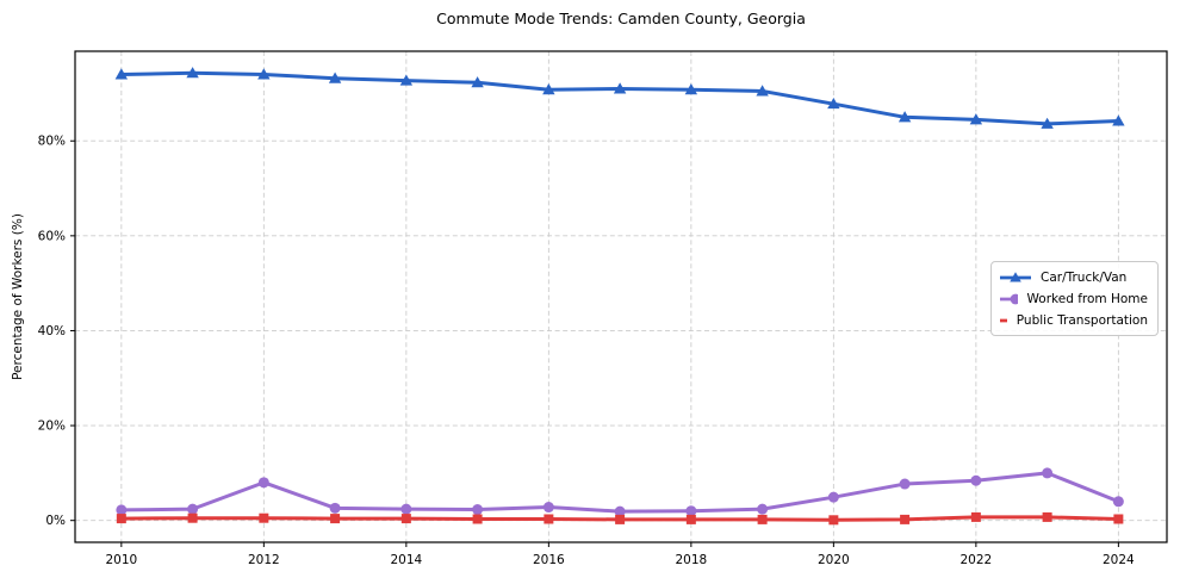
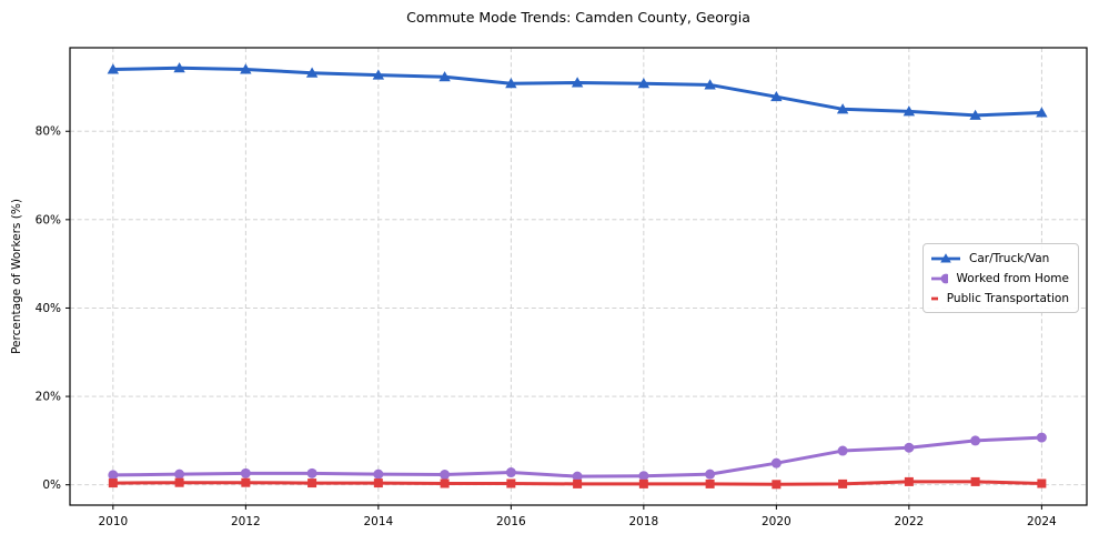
Worked from Home/2012: 8% -> 3%
Worked from Home/2024: 4% -> 11%
